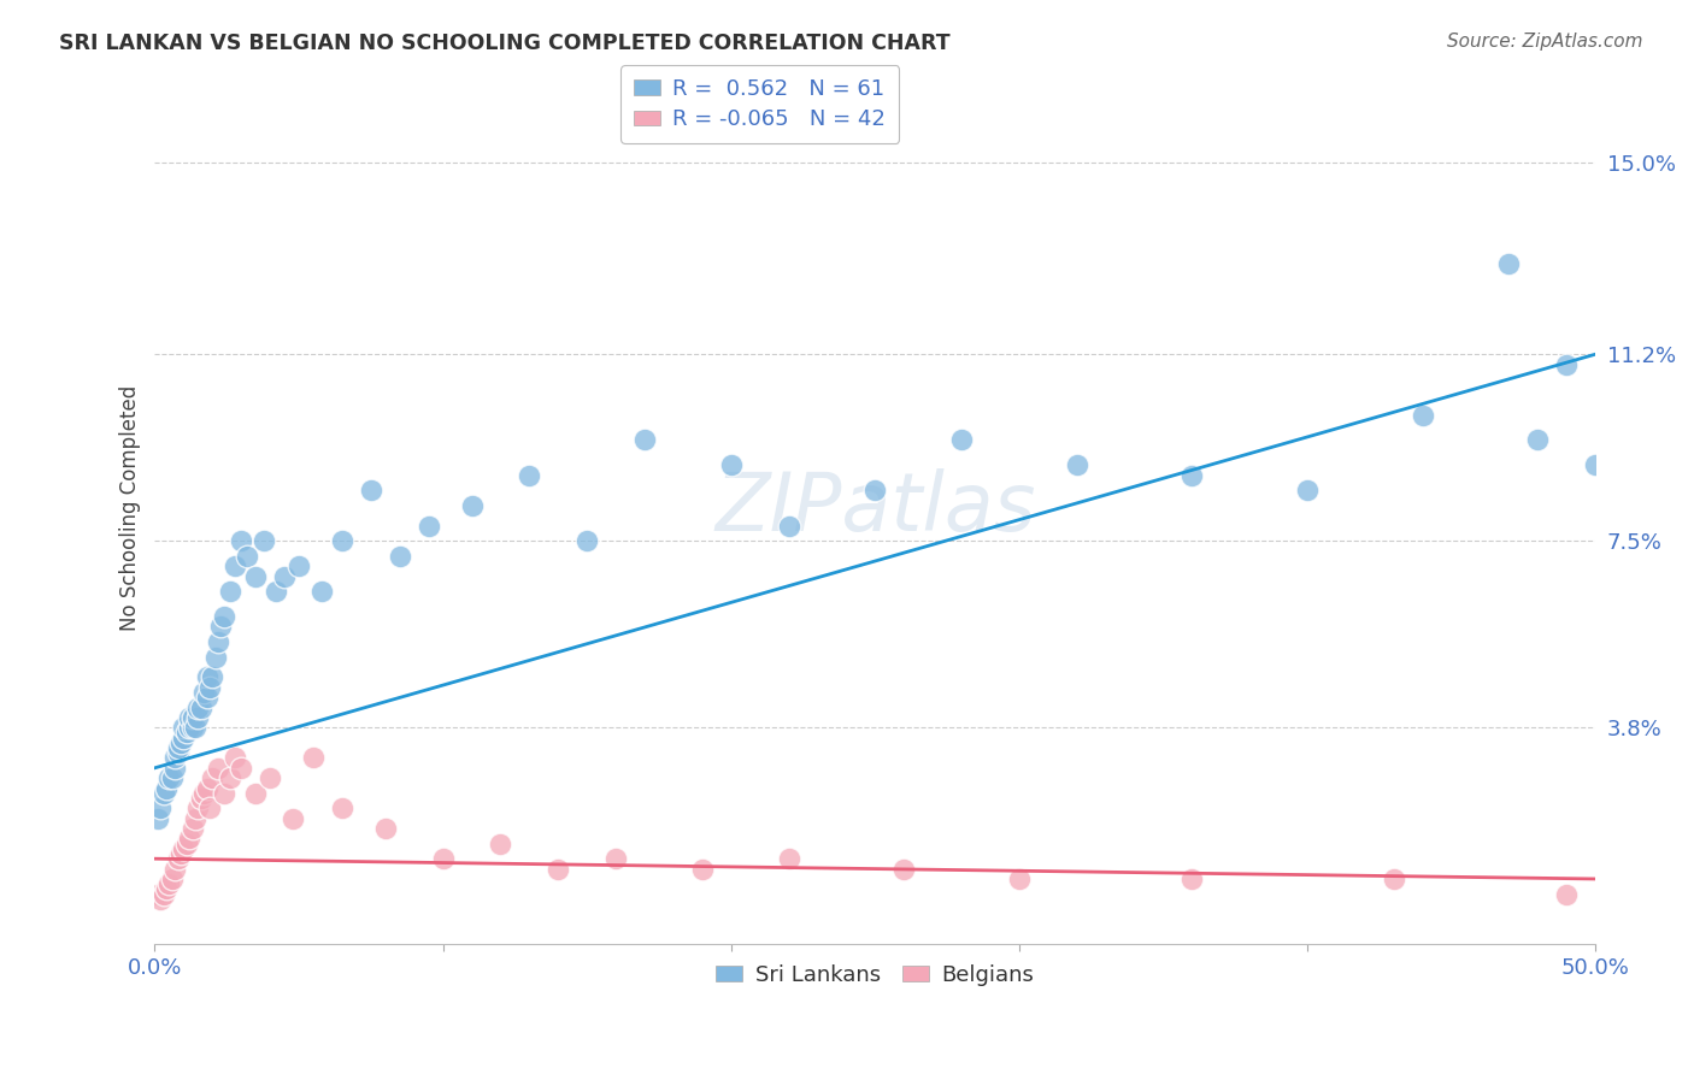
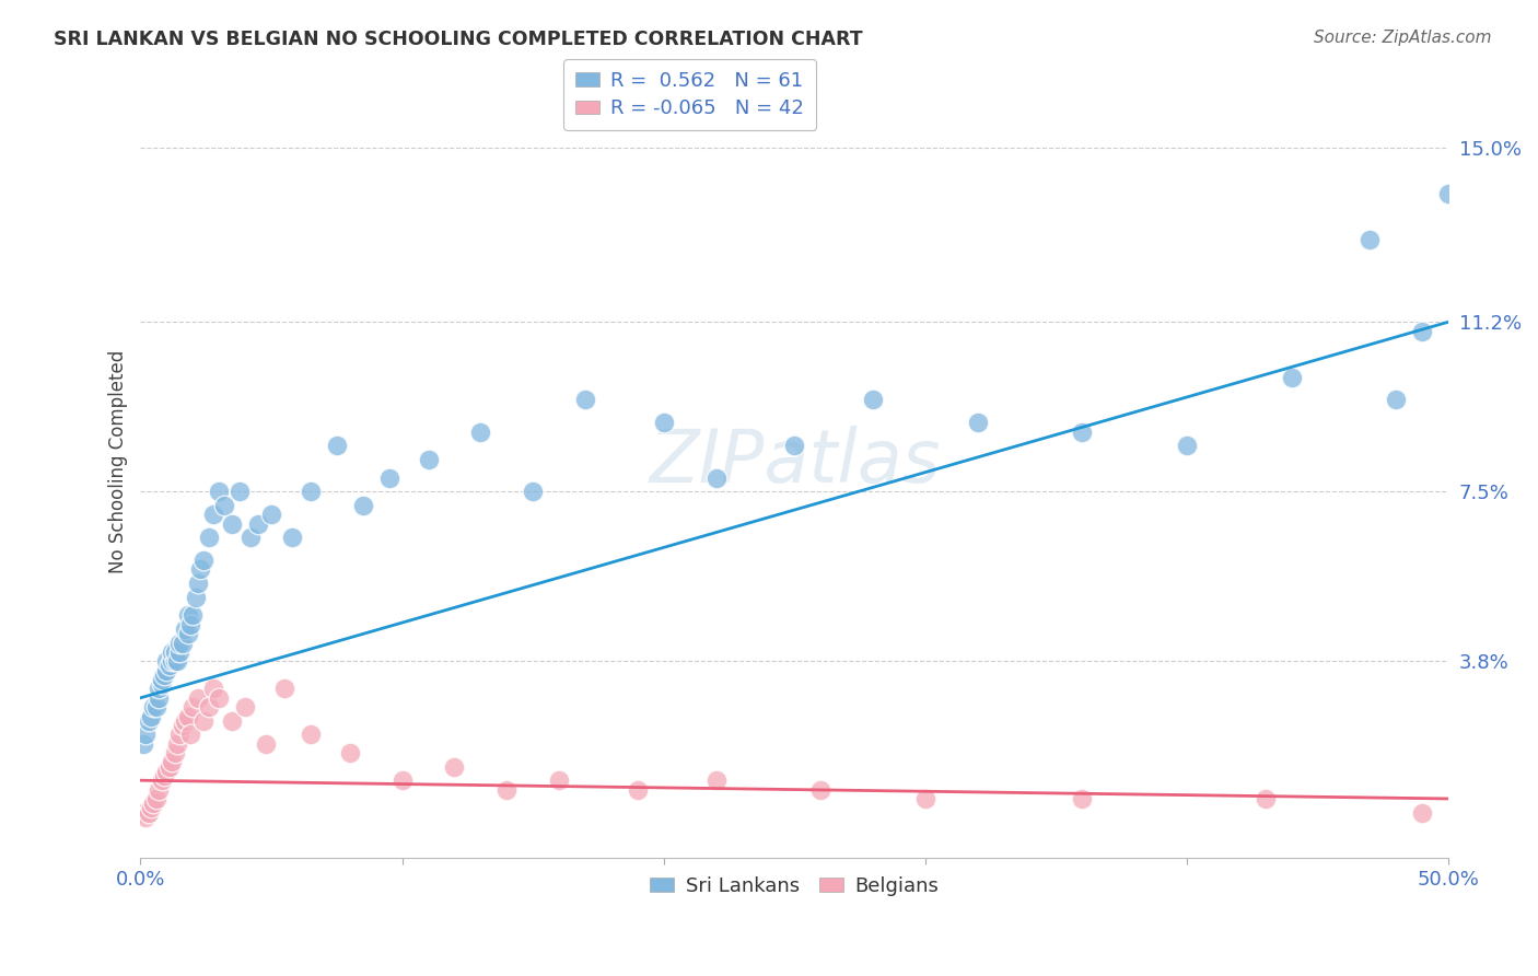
Sri Lankans/50.0%: 9.0% -> 14.0%
